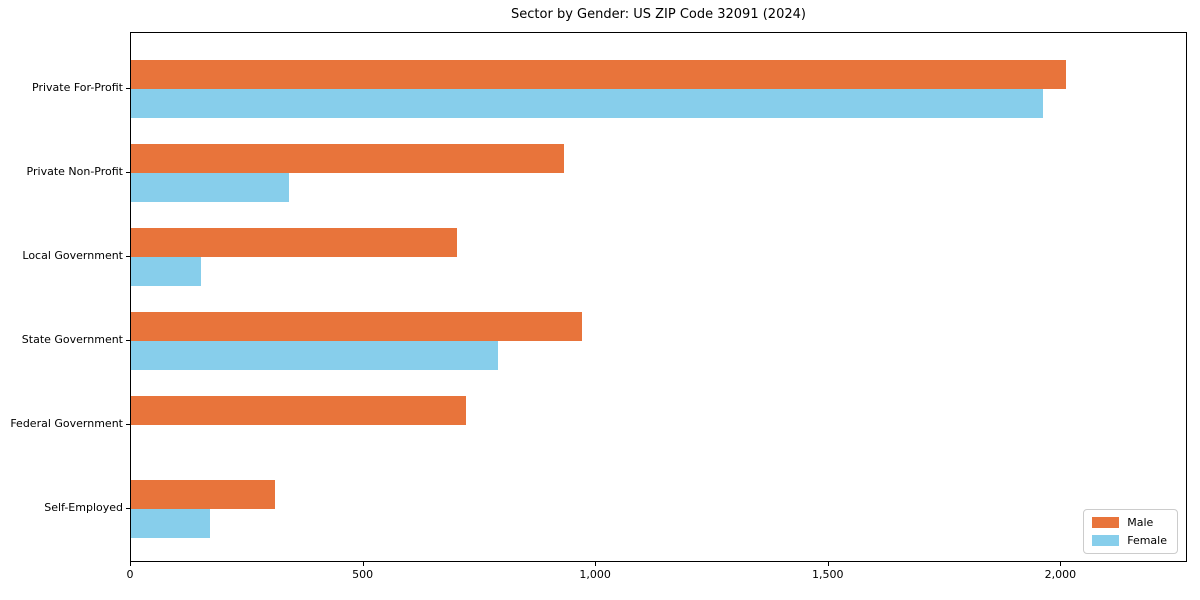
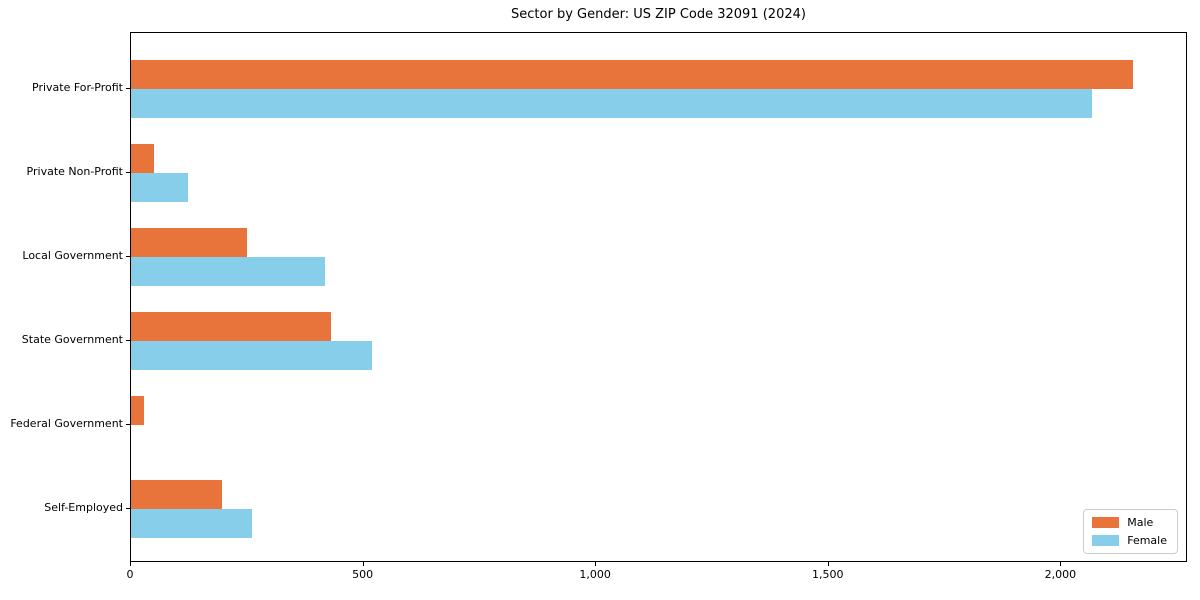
Male/Private For-Profit: 2010 -> 2160
Female/Private For-Profit: 1960 -> 2060
Male/Private Non-Profit: 930 -> 50
Female/Private Non-Profit: 340 -> 120
Male/Local Government: 700 -> 250
Female/Local Government: 150 -> 420
Male/State Government: 970 -> 430
Female/State Government: 790 -> 520
Male/Federal Government: 720 -> 30
Male/Self-Employed: 310 -> 200
Female/Self-Employed: 170 -> 260
